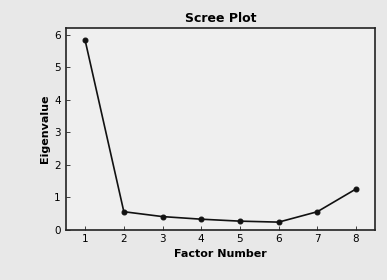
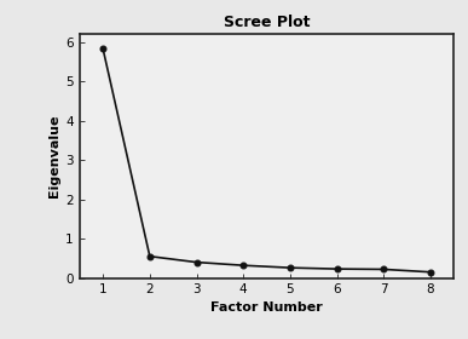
7: 0.55 -> 0.22
8: 1.25 -> 0.15
